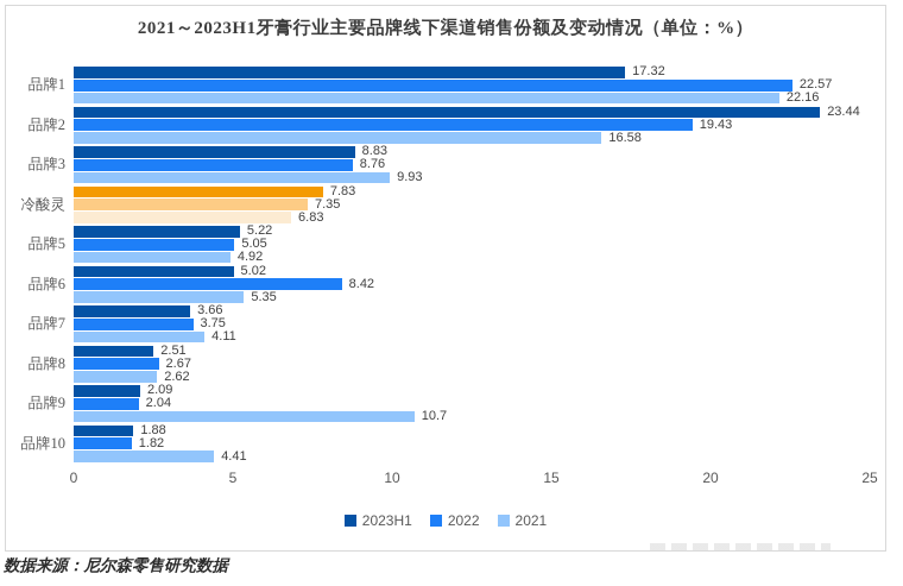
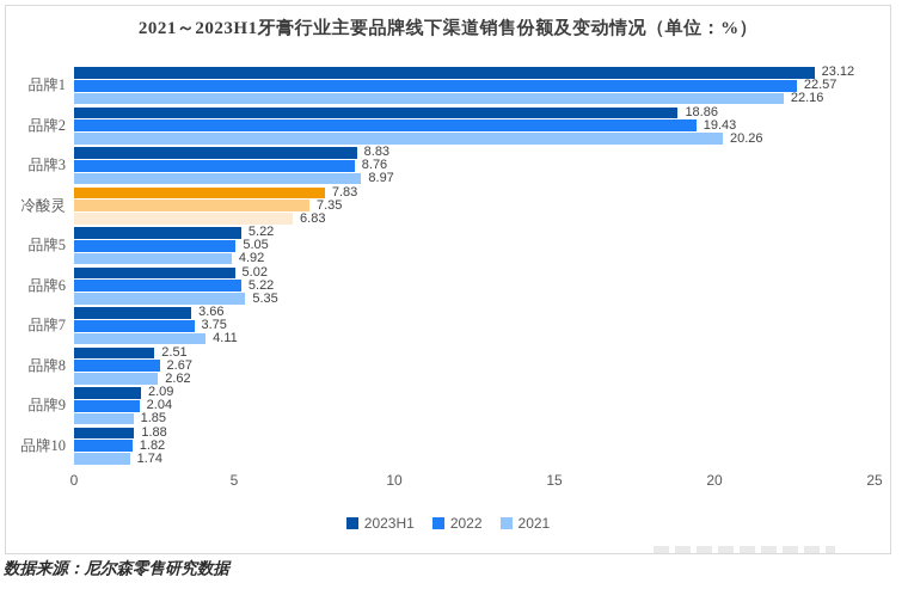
2023H1/品牌1: 17.32 -> 23.12
2023H1/品牌2: 23.44 -> 18.86
2021/品牌2: 16.58 -> 20.26
2021/品牌3: 9.93 -> 8.97
2022/品牌6: 8.42 -> 5.22
2021/品牌9: 10.7 -> 1.85
2021/品牌10: 4.41 -> 1.74
